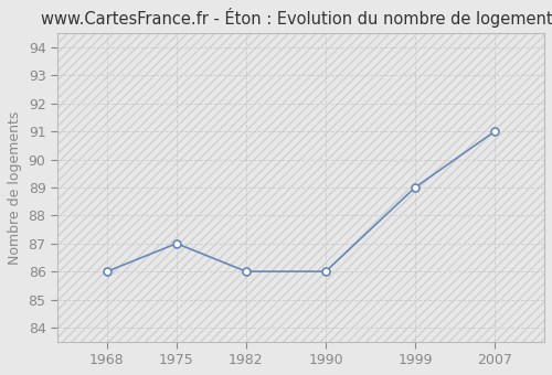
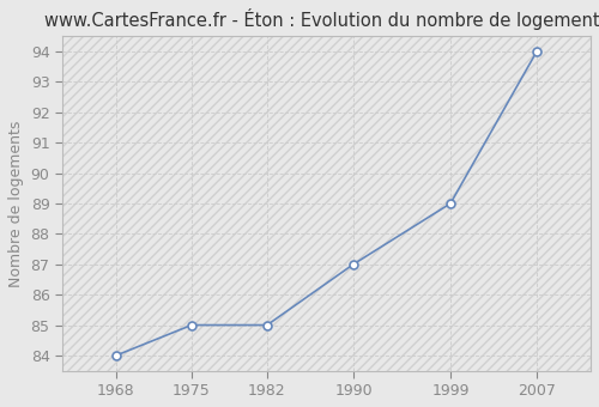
1968: 86 -> 84
1975: 87 -> 85
1982: 86 -> 85
1990: 86 -> 87
2007: 91 -> 94
